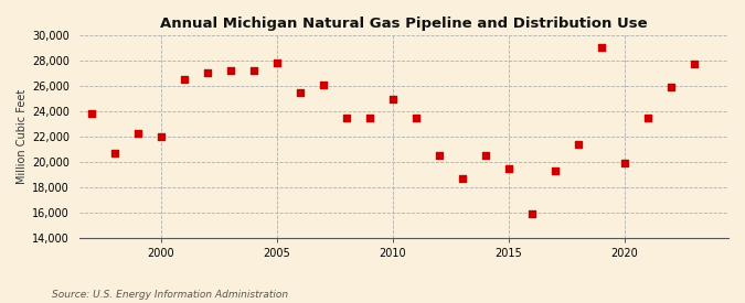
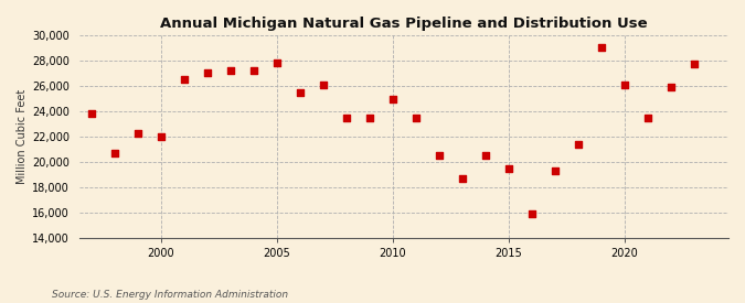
2020: 19,900 -> 26,100
